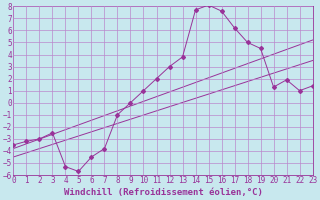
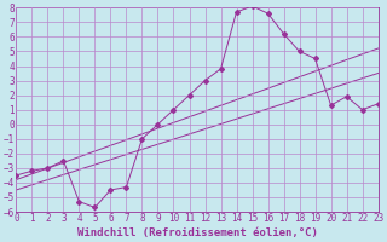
7: -3.8 -> -4.3
